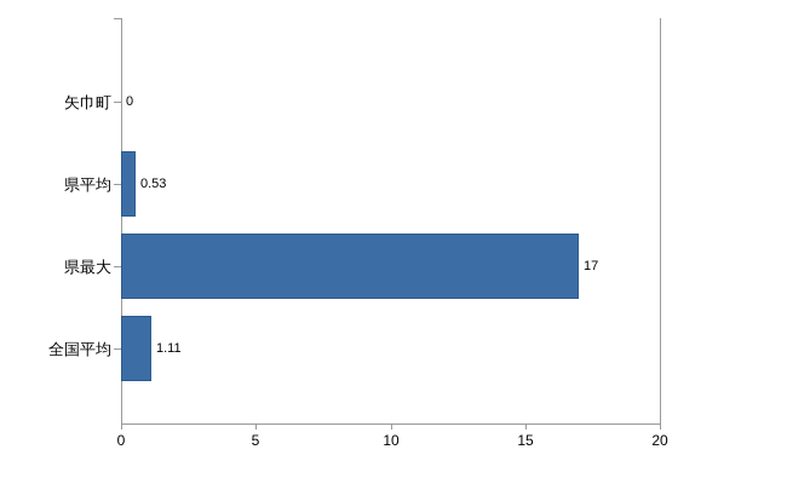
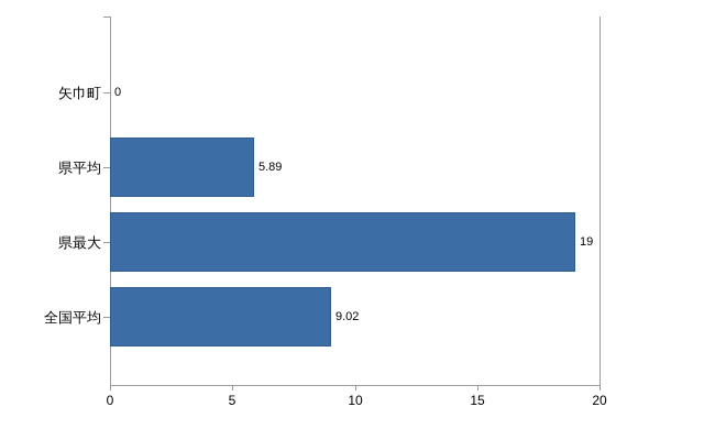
県平均: 0.53 -> 5.89
県最大: 17 -> 19
全国平均: 1.11 -> 9.02
